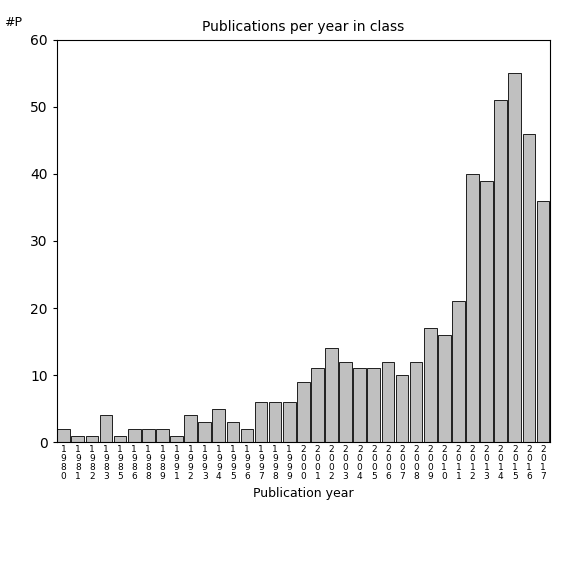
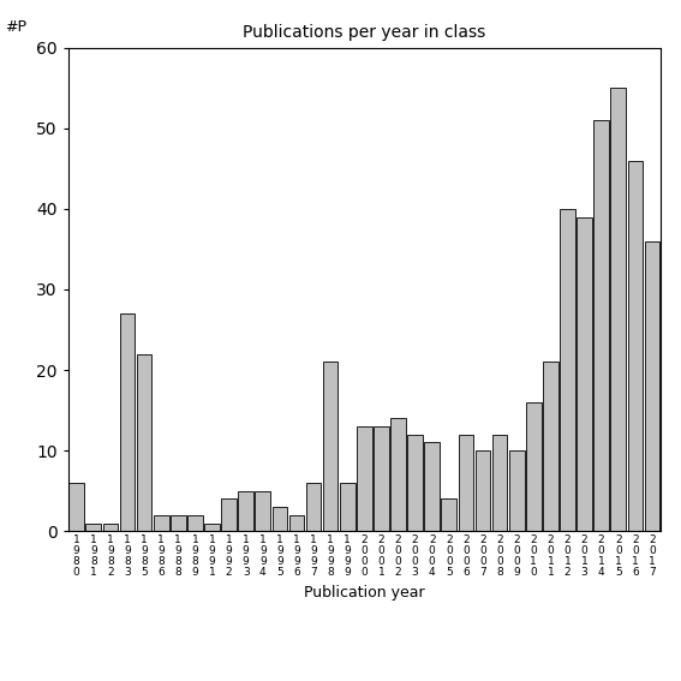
1 9 8 0: 2 -> 6
1 9 8 3: 4 -> 27
1 9 8 5: 1 -> 22
1 9 9 3: 3 -> 5
1 9 9 8: 6 -> 21
2 0 0 0: 9 -> 13
2 0 0 1: 11 -> 13
2 0 0 5: 11 -> 4
2 0 0 9: 17 -> 10
